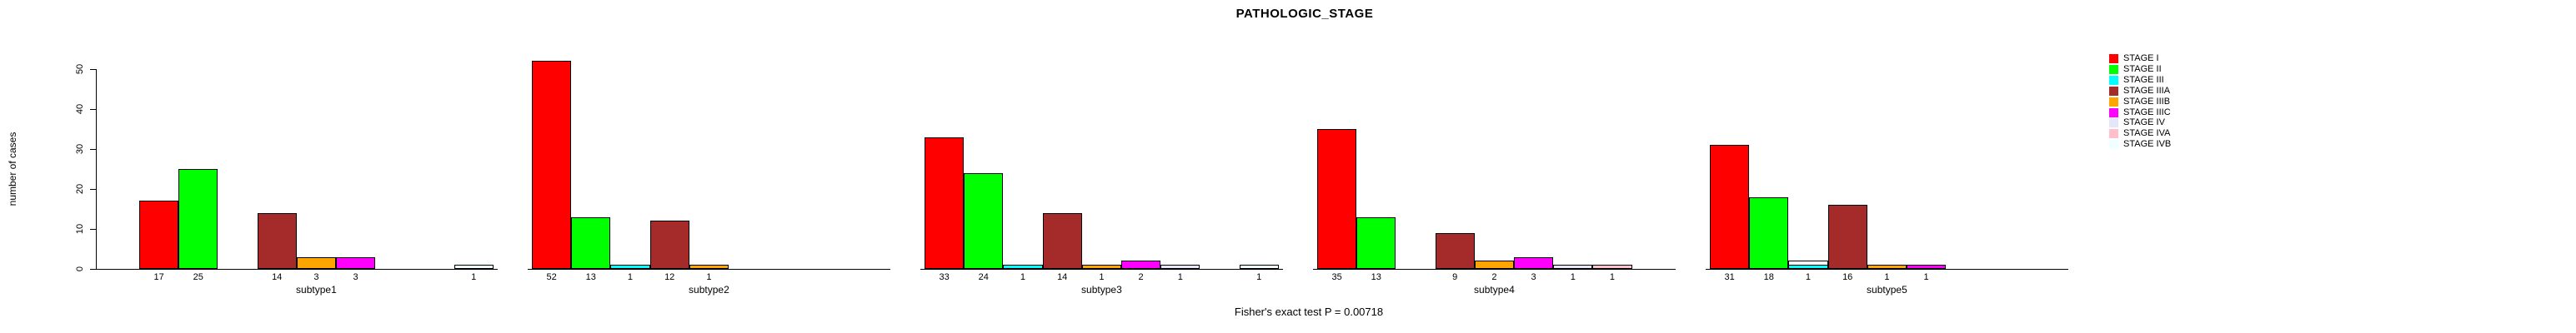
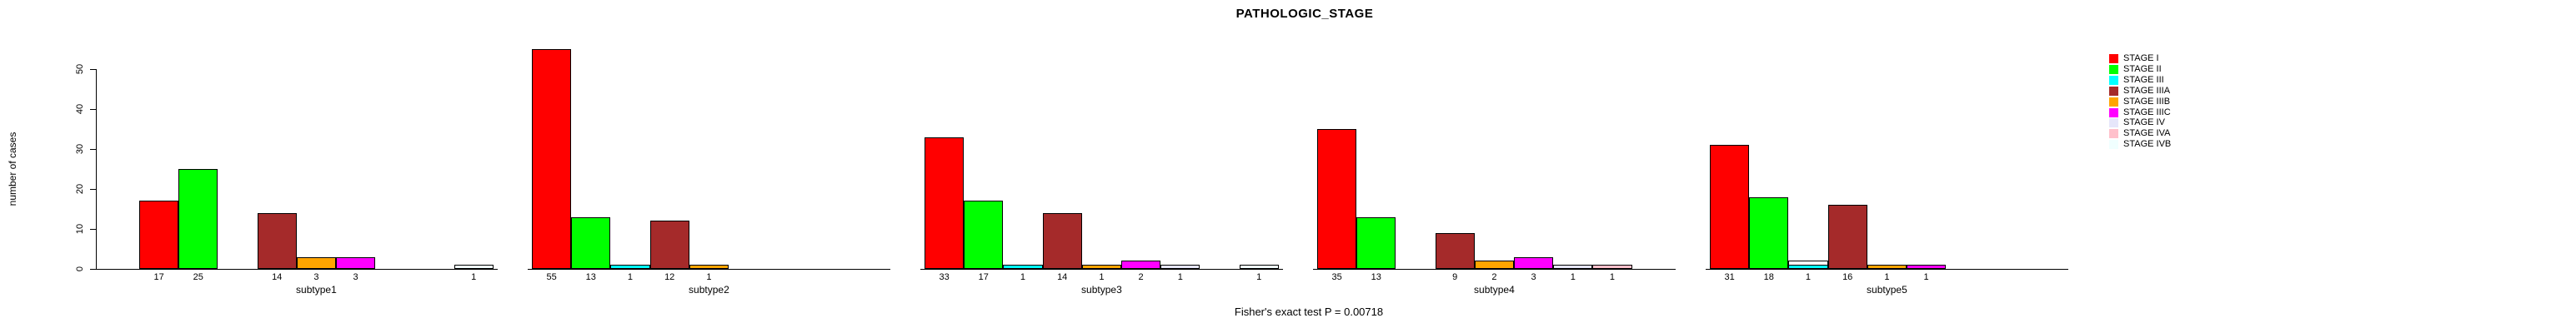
STAGE I/subtype2: 52 -> 55
STAGE II/subtype3: 24 -> 17
